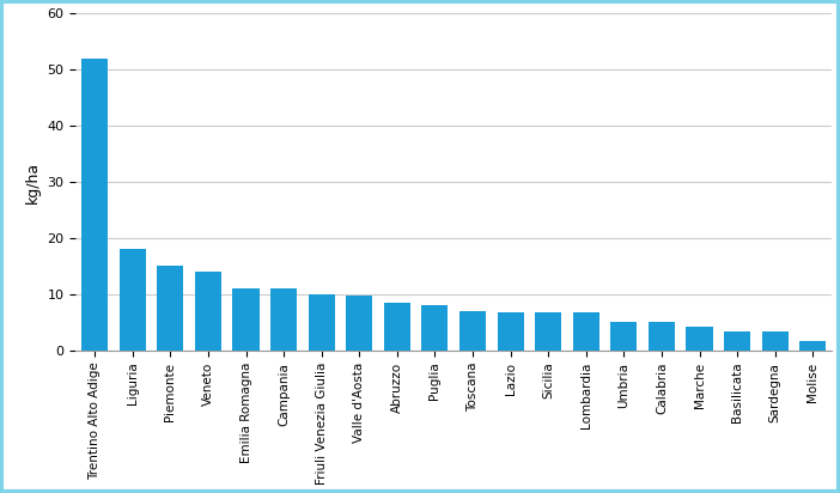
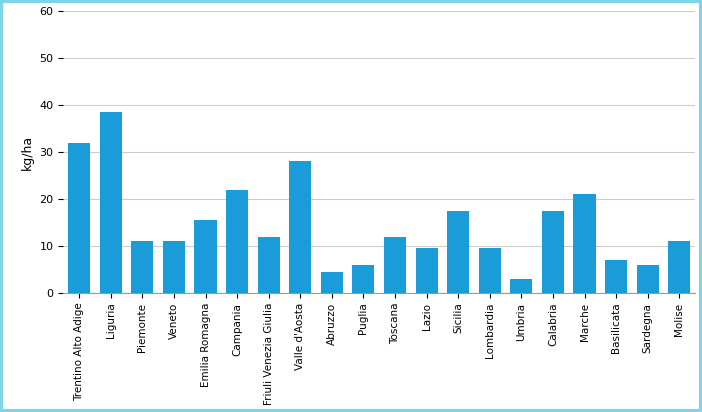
Trentino Alto Adige: 52.0 -> 32.0
Liguria: 18.0 -> 38.5
Piemonte: 15.0 -> 11.0
Veneto: 14.0 -> 11.0
Emilia Romagna: 11.0 -> 15.5
Campania: 11.0 -> 22.0
Friuli Venezia Giulia: 10.0 -> 12.0
Valle d'Aosta: 9.7 -> 28.0
Abruzzo: 8.5 -> 4.5
Puglia: 8.0 -> 6.0
Toscana: 7.0 -> 12.0
Lazio: 6.9 -> 9.5
Sicilia: 6.9 -> 17.5
Lombardia: 6.7 -> 9.5
Umbria: 5.1 -> 3.0
Calabria: 5.0 -> 17.5
Marche: 4.2 -> 21.0
Basilicata: 3.4 -> 7.0
Sardegna: 3.4 -> 6.0
Molise: 1.7 -> 11.0
